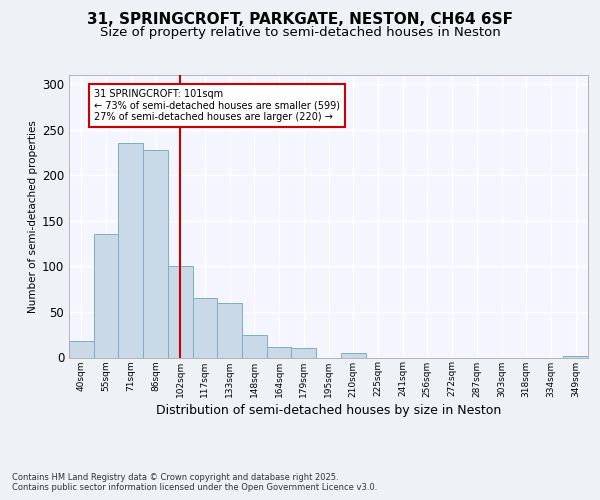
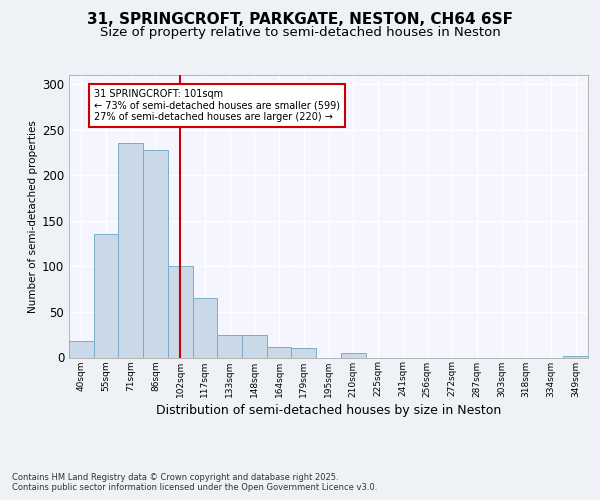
133sqm: 60 -> 25
